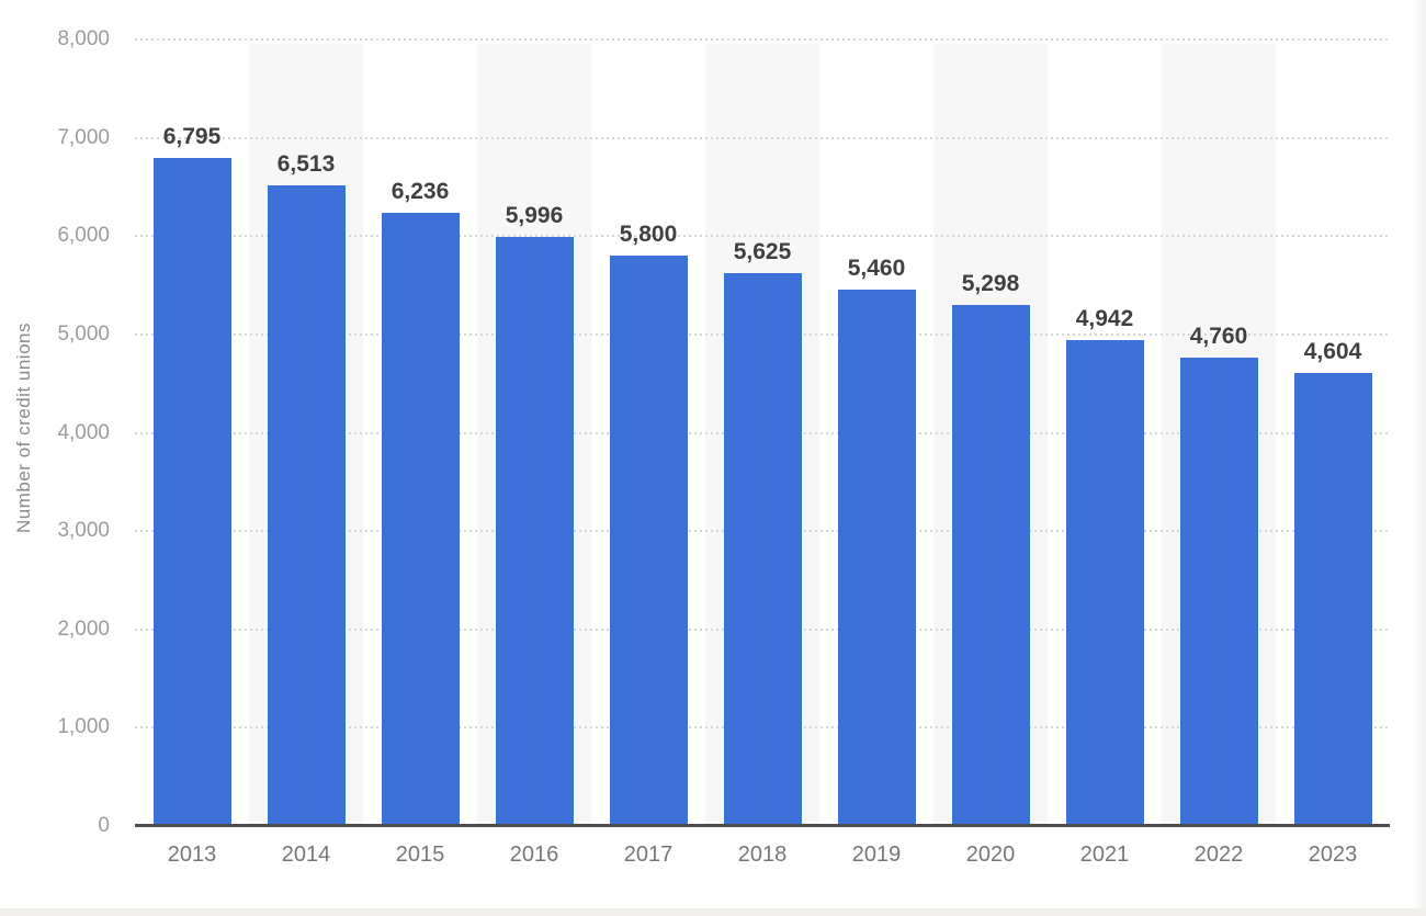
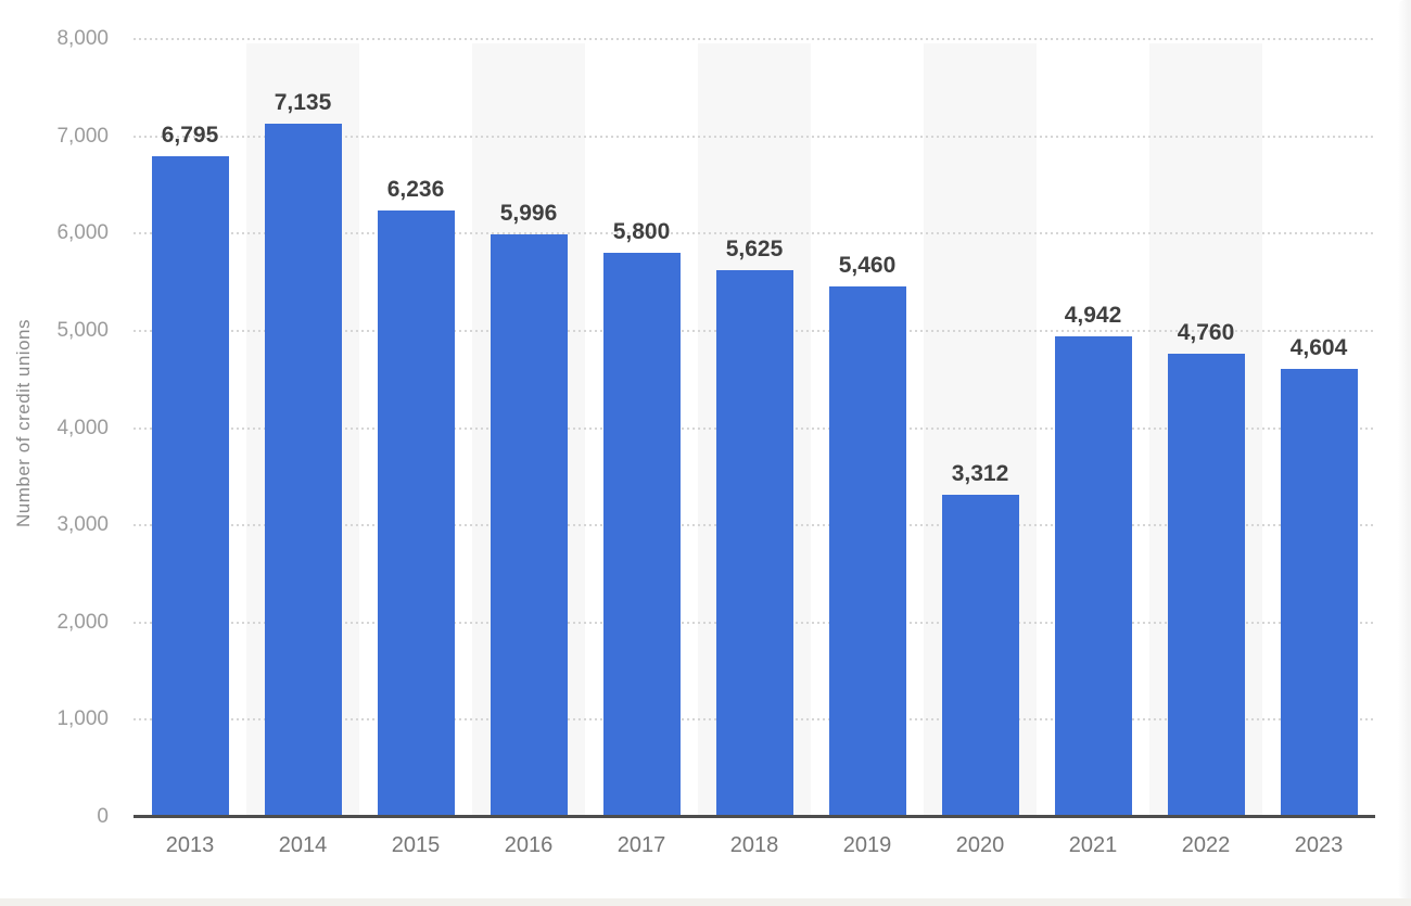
2014: 6,513 -> 7,135
2020: 5,298 -> 3,312
